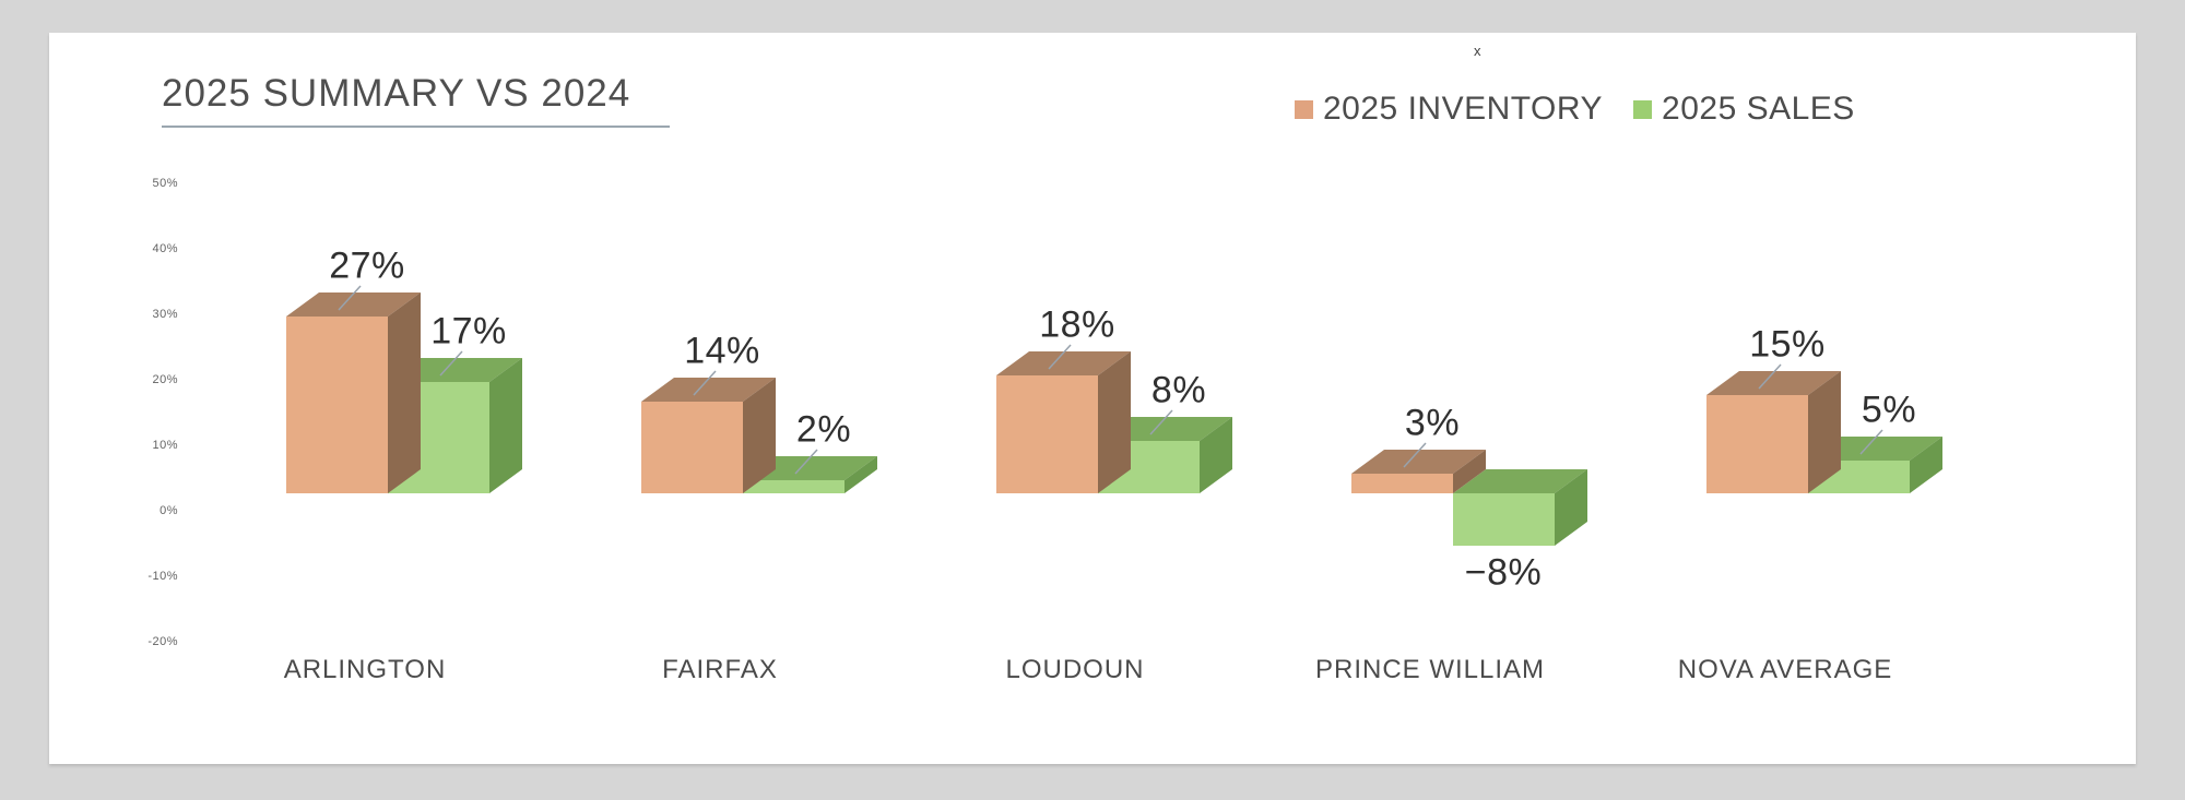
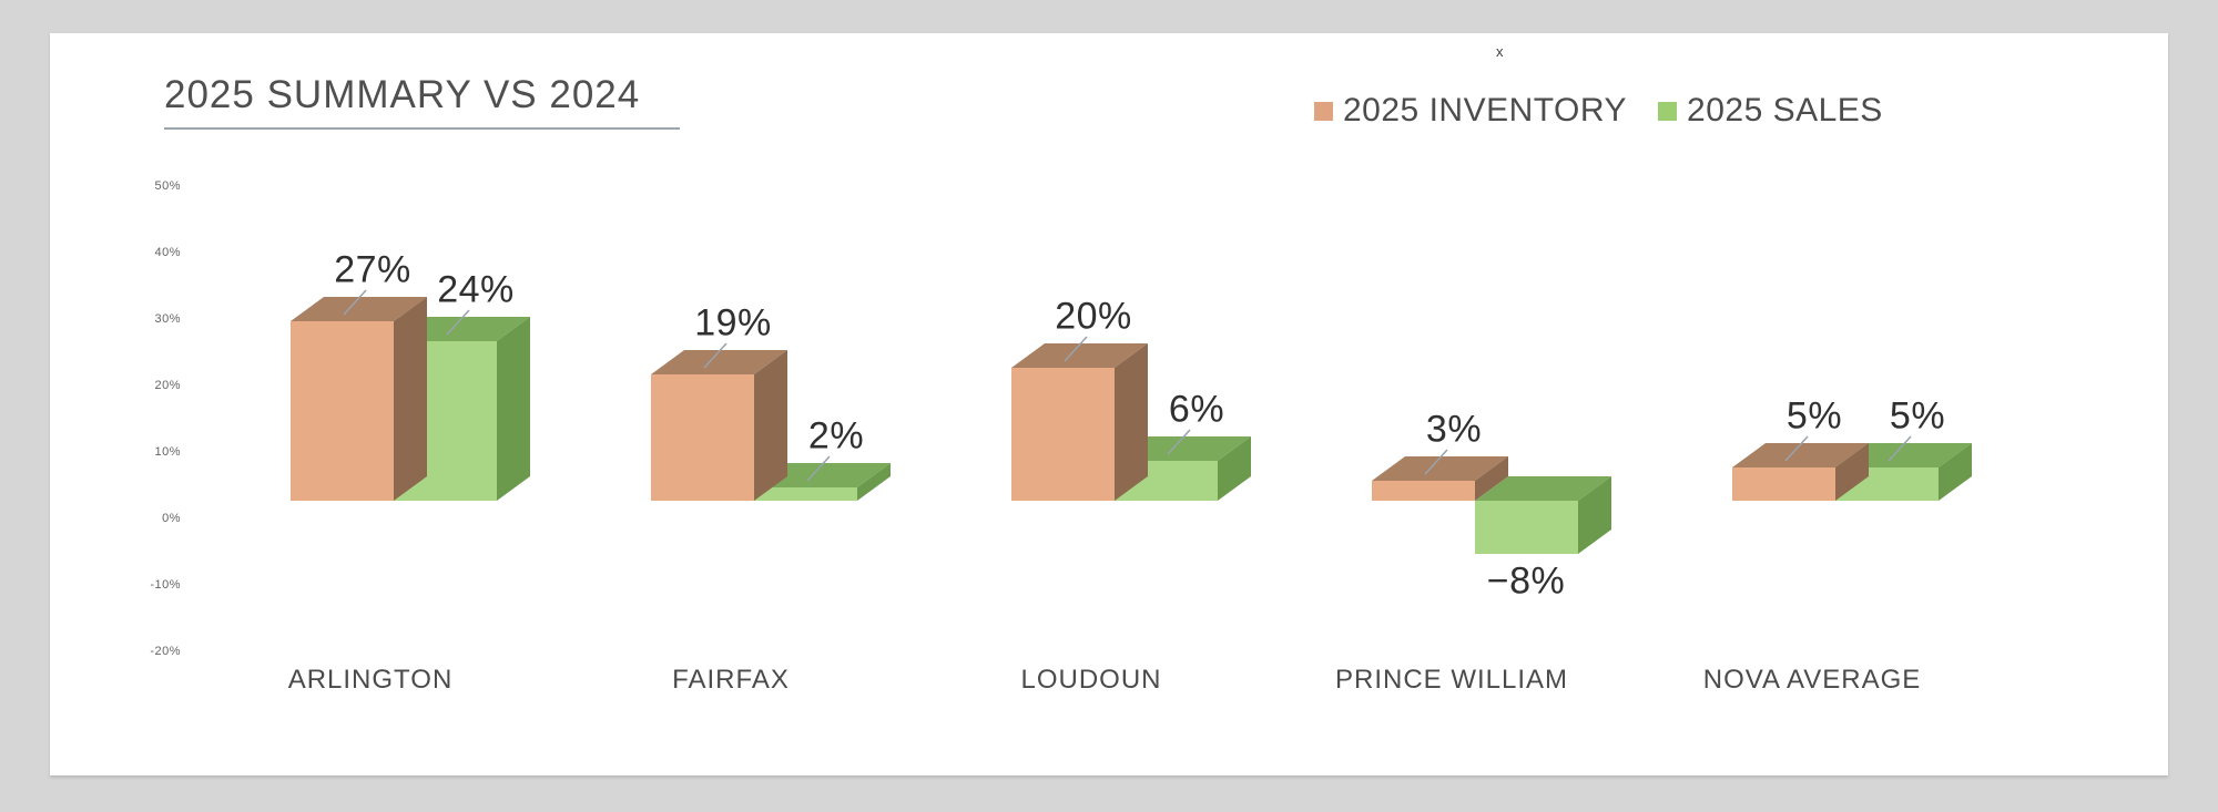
2025 SALES/ARLINGTON: 17% -> 24%
2025 INVENTORY/FAIRFAX: 14% -> 19%
2025 INVENTORY/LOUDOUN: 18% -> 20%
2025 SALES/LOUDOUN: 8% -> 6%
2025 INVENTORY/NOVA AVERAGE: 15% -> 5%
